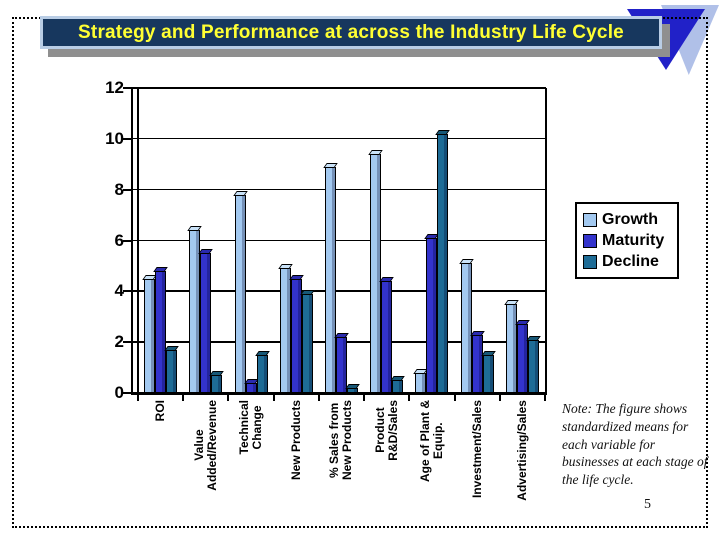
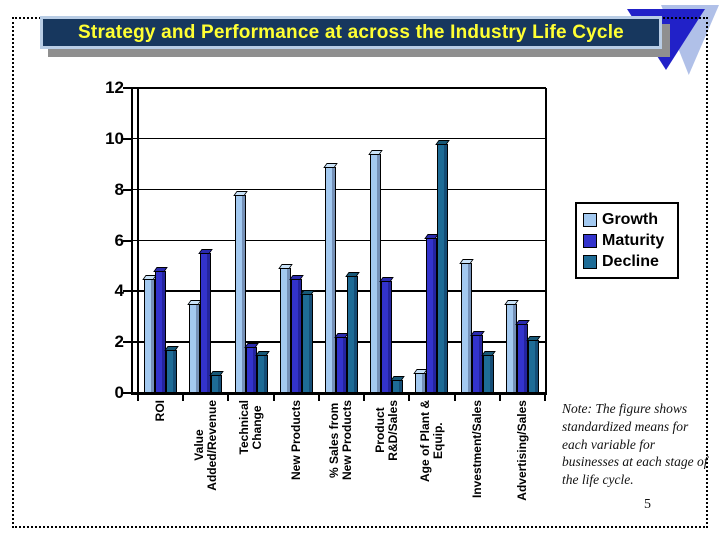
Growth/Value Added/Revenue: 6.4 -> 3.5
Maturity/Technical Change: 0.4 -> 1.8
Decline/% Sales from New Products: 0.2 -> 4.6
Decline/Age of Plant & Equip.: 10.2 -> 9.8
